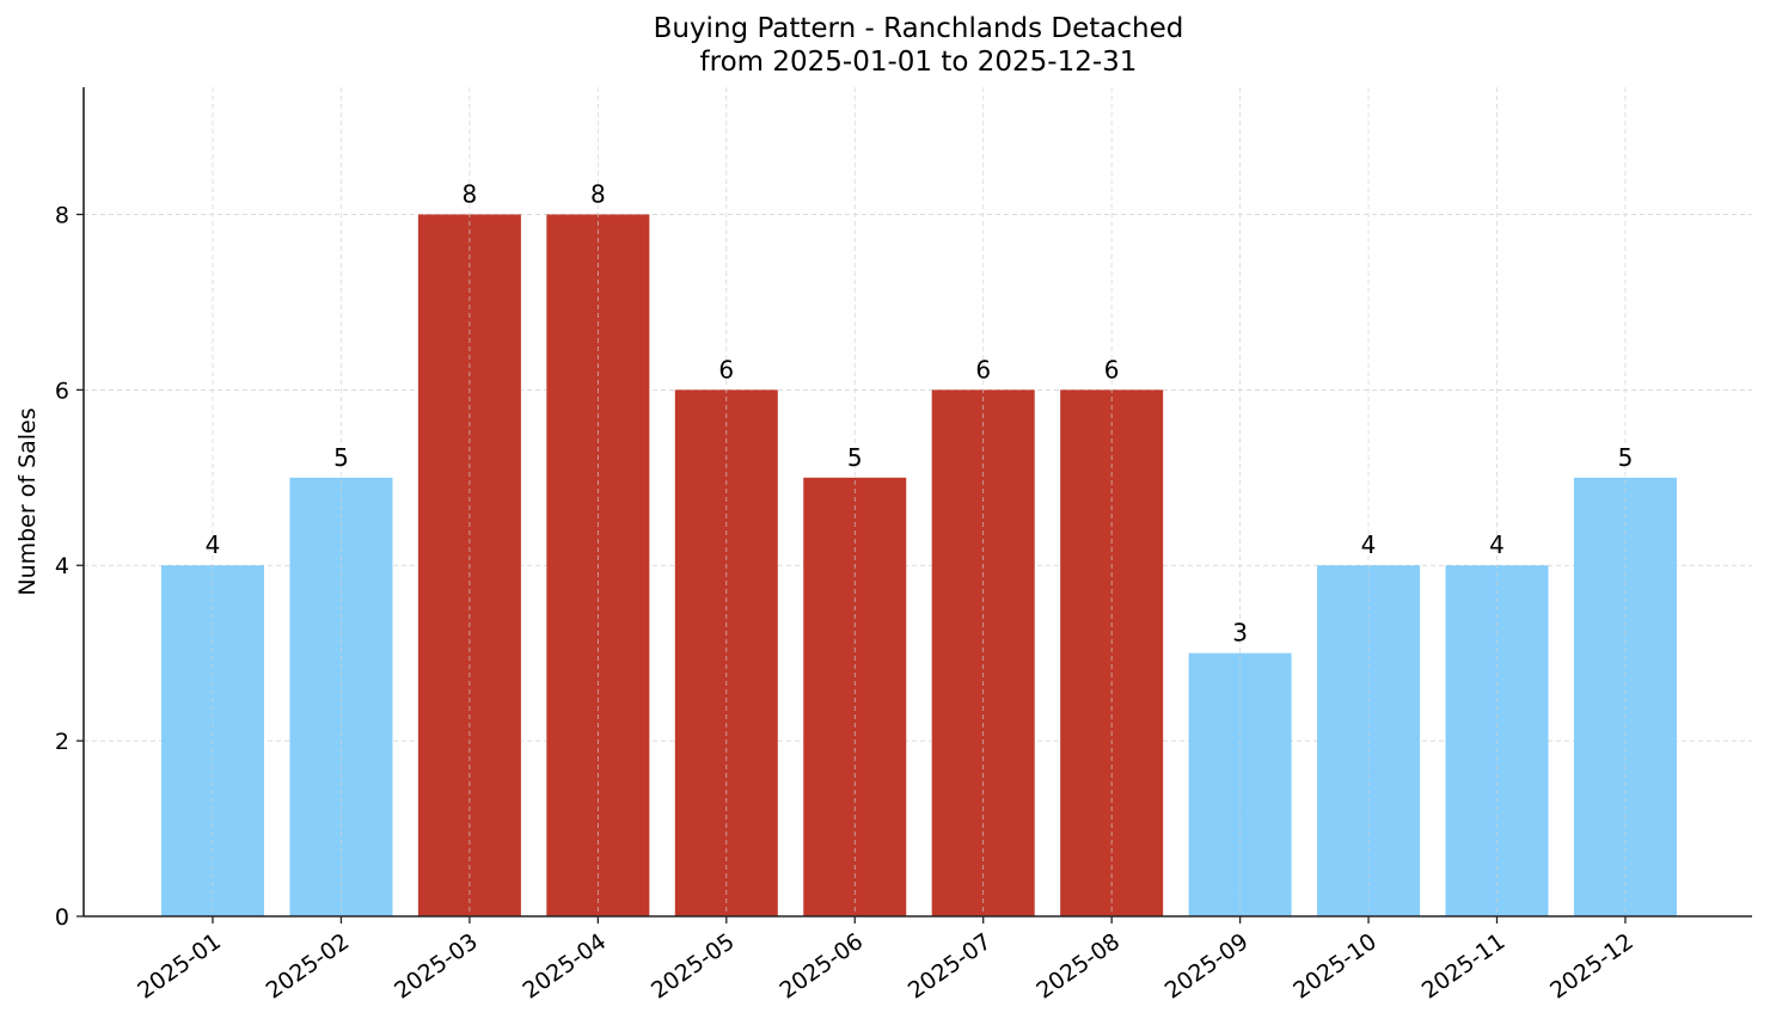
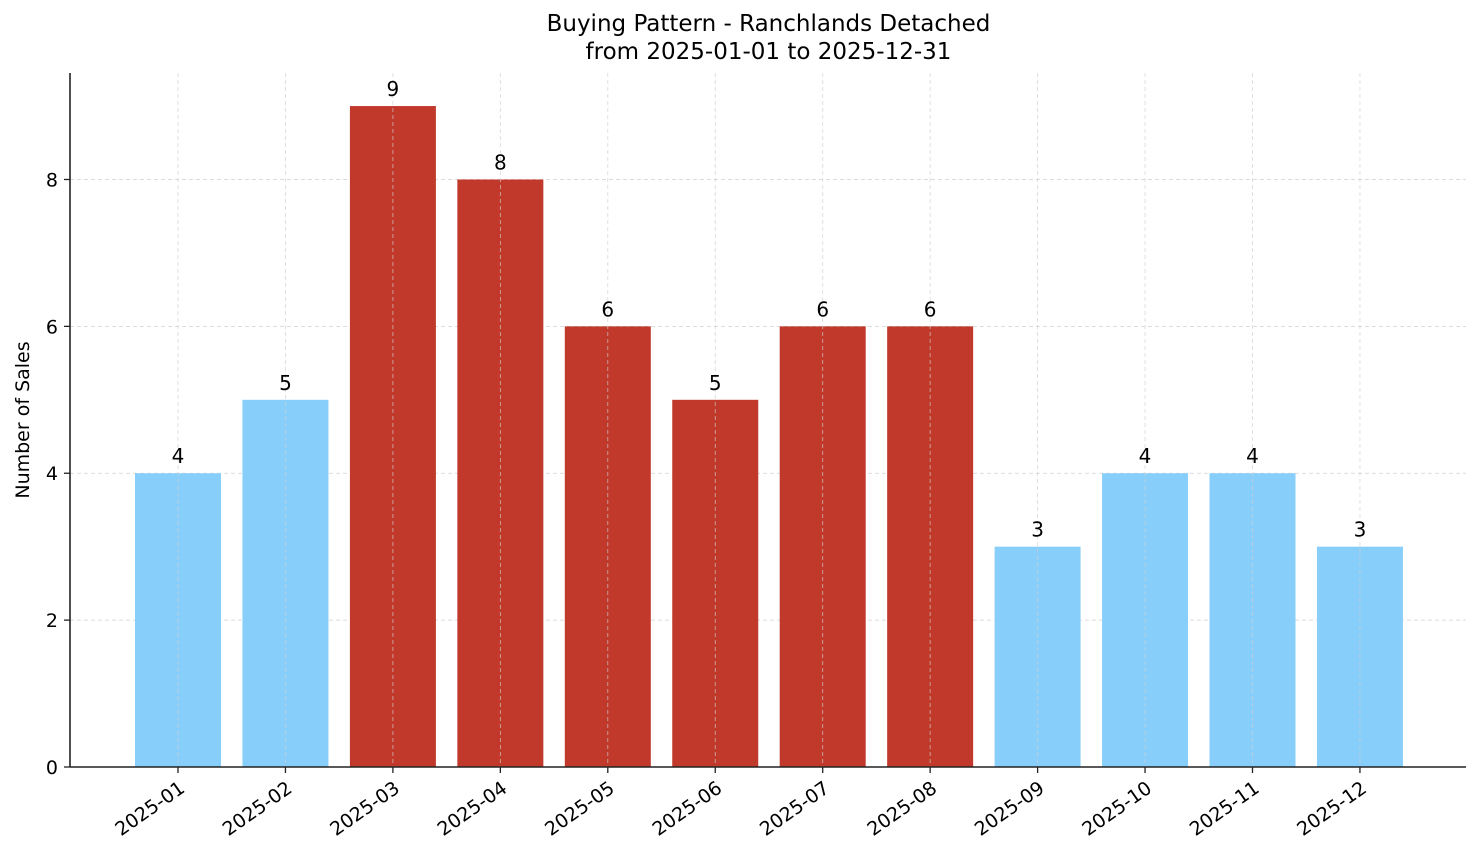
2025-03: 8 -> 9
2025-12: 5 -> 3
